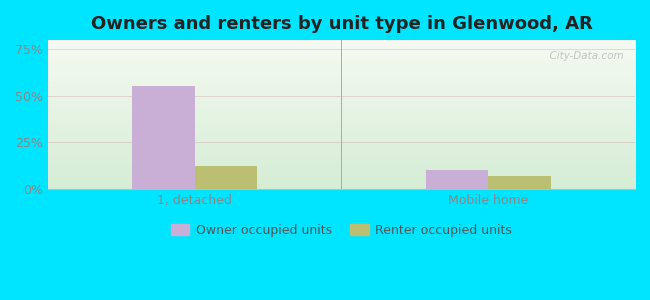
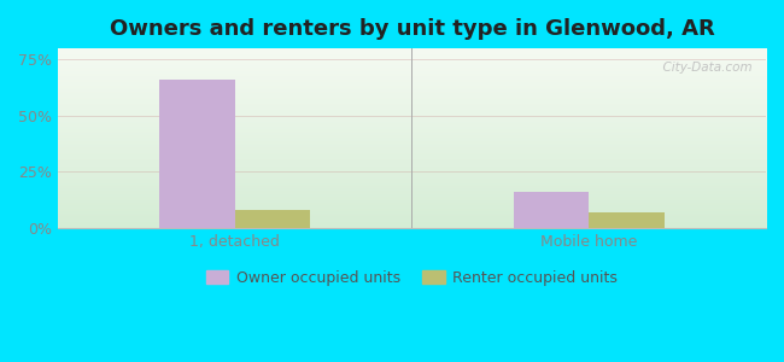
Owner occupied units/1, detached: 56% -> 66%
Renter occupied units/1, detached: 12% -> 8%
Owner occupied units/Mobile home: 10% -> 16%
